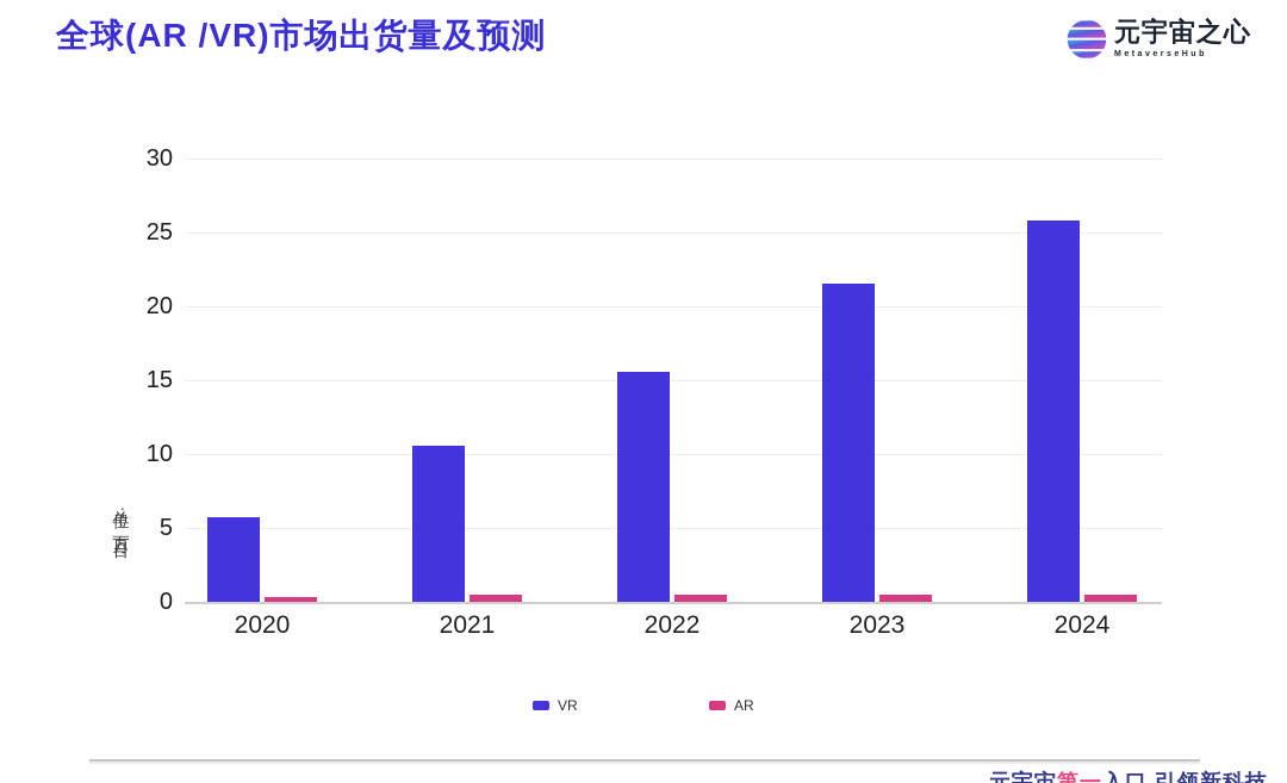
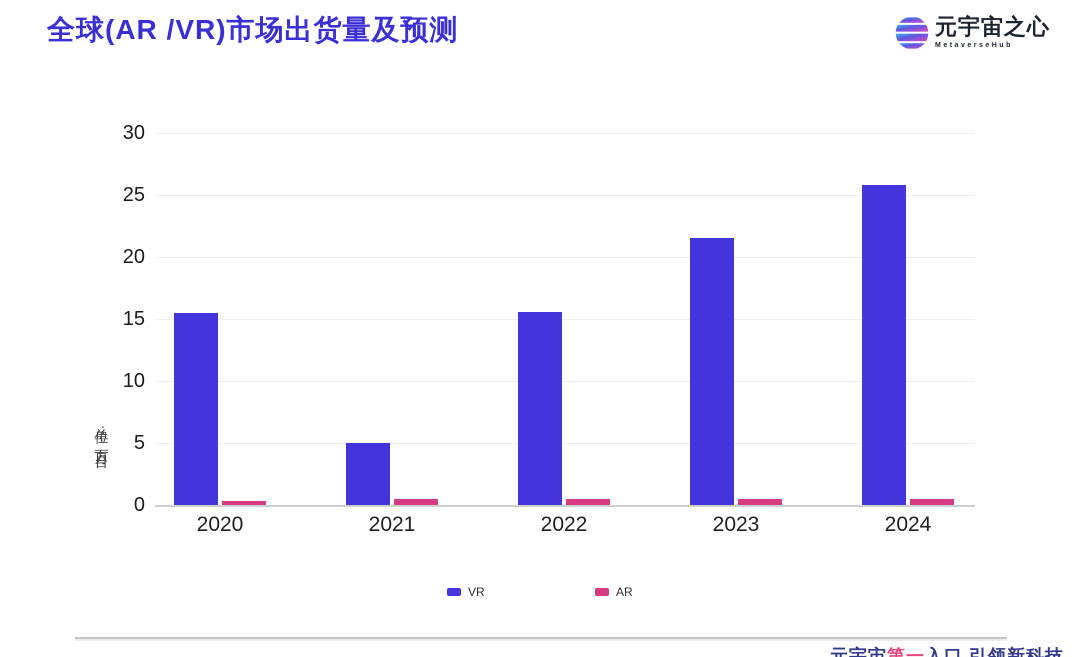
VR/2020: 5.7 -> 15.5
VR/2021: 10.6 -> 5.0
